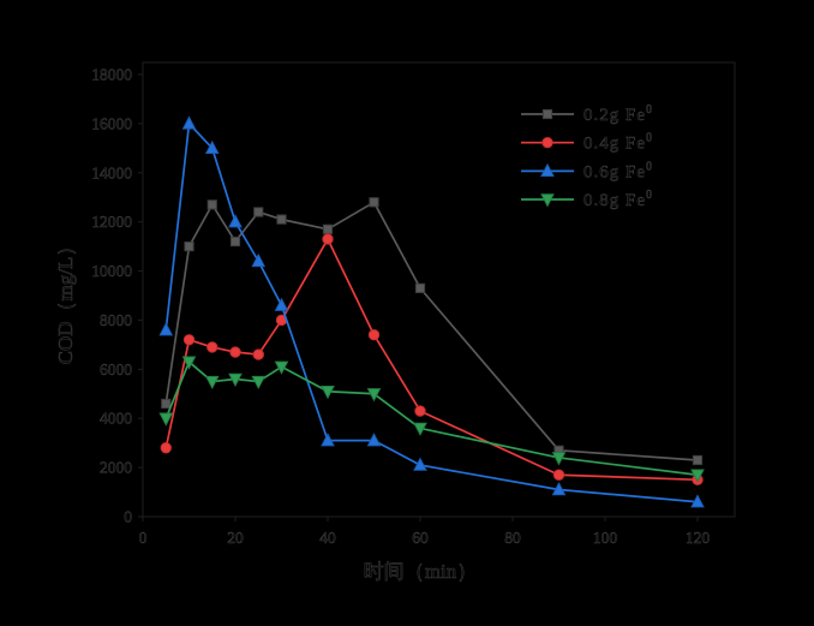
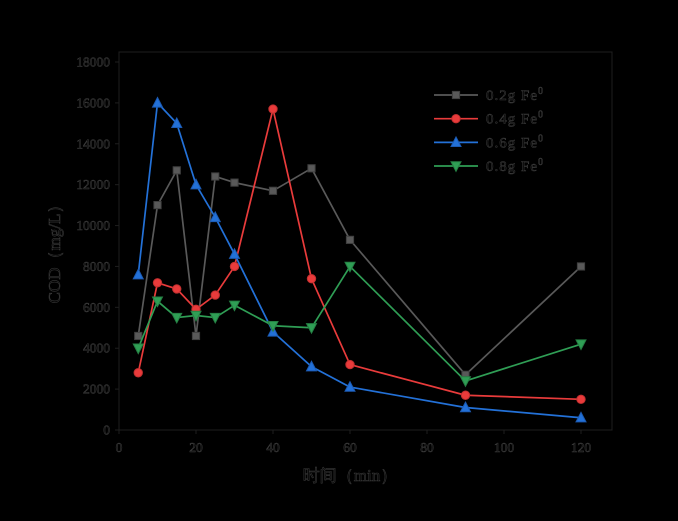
0.2g Fe0/20: 11200 -> 4600
0.4g Fe0/20: 6700 -> 5900
0.4g Fe0/40: 11300 -> 15700
0.6g Fe0/40: 3100 -> 4800
0.4g Fe0/60: 4300 -> 3200
0.8g Fe0/60: 3600 -> 8000
0.2g Fe0/120: 2300 -> 8000
0.8g Fe0/120: 1700 -> 4200
